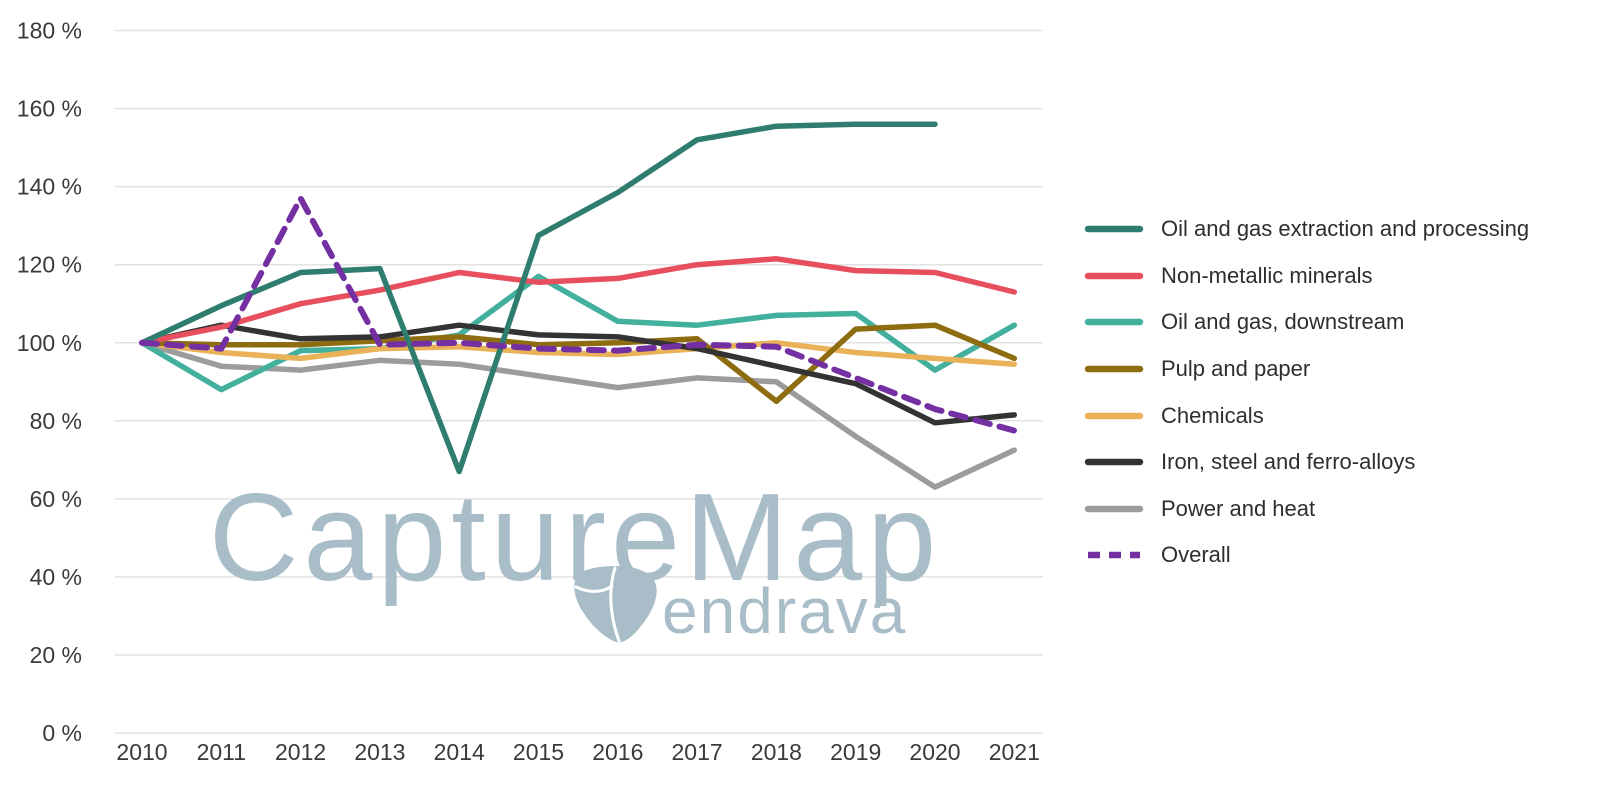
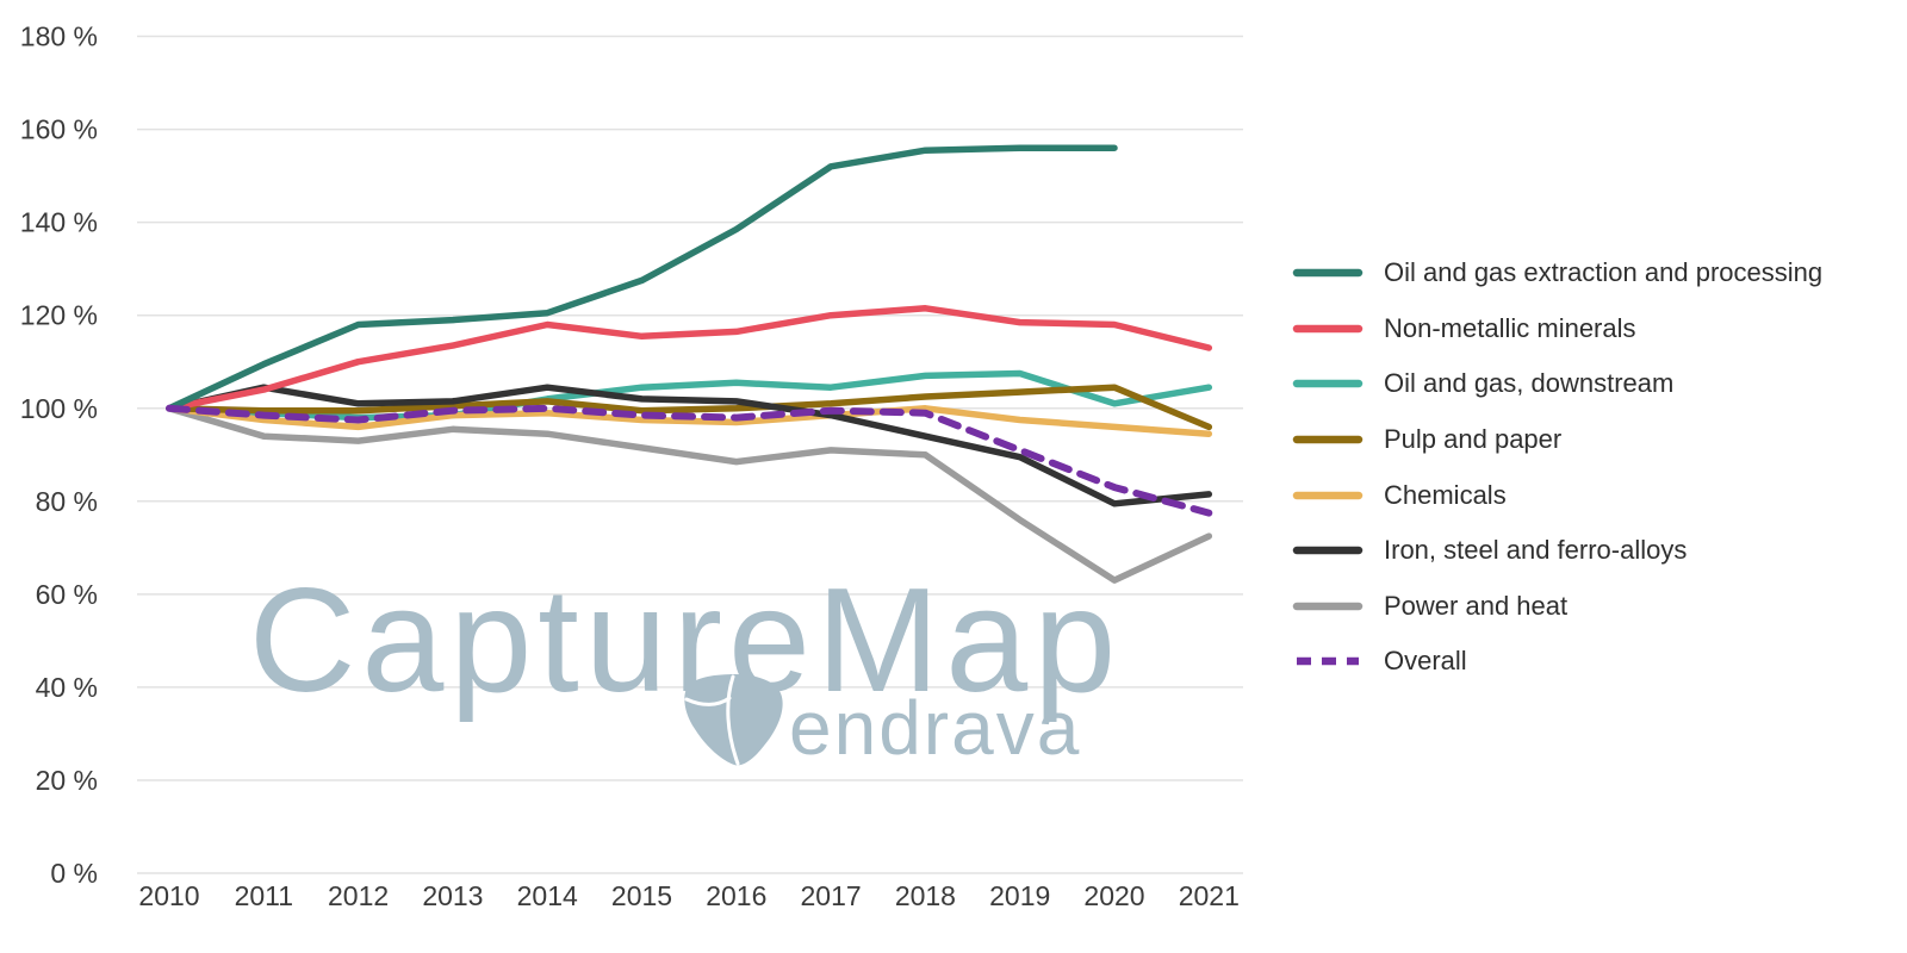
Oil and gas, downstream/2011: 88% -> 99%
Overall/2012: 137% -> 98%
Oil and gas extraction and processing/2014: 67% -> 120%
Oil and gas, downstream/2015: 117% -> 104%
Pulp and paper/2018: 85% -> 102%
Oil and gas, downstream/2020: 93% -> 101%
